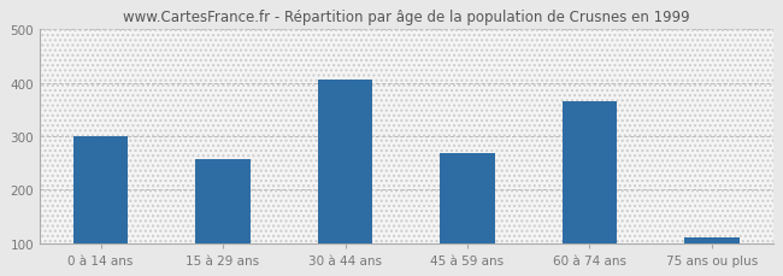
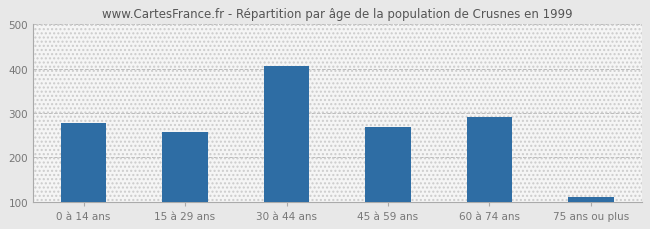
0 à 14 ans: 300 -> 277
60 à 74 ans: 365 -> 292
